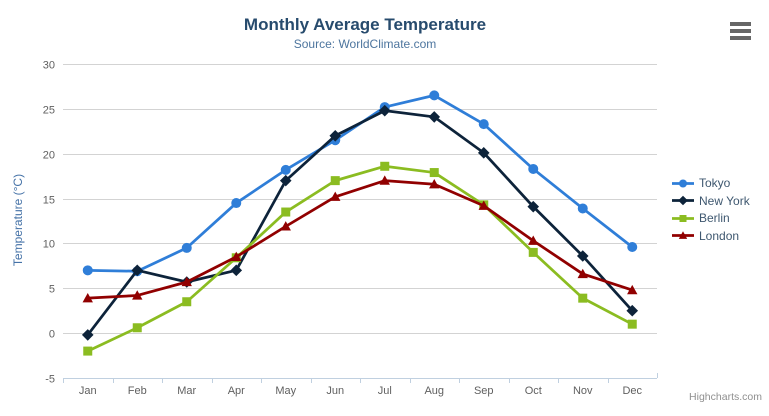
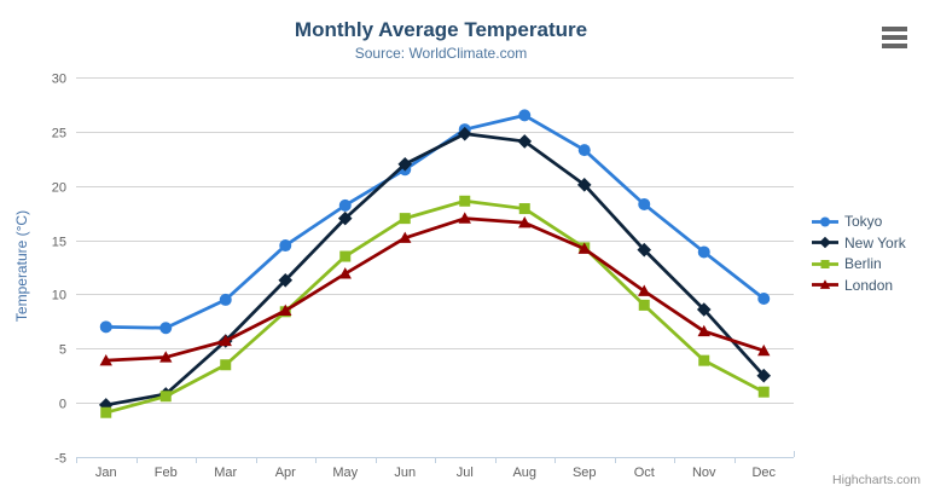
Berlin/Jan: -2 -> -1
New York/Feb: 7 -> 1
New York/Apr: 7 -> 11
